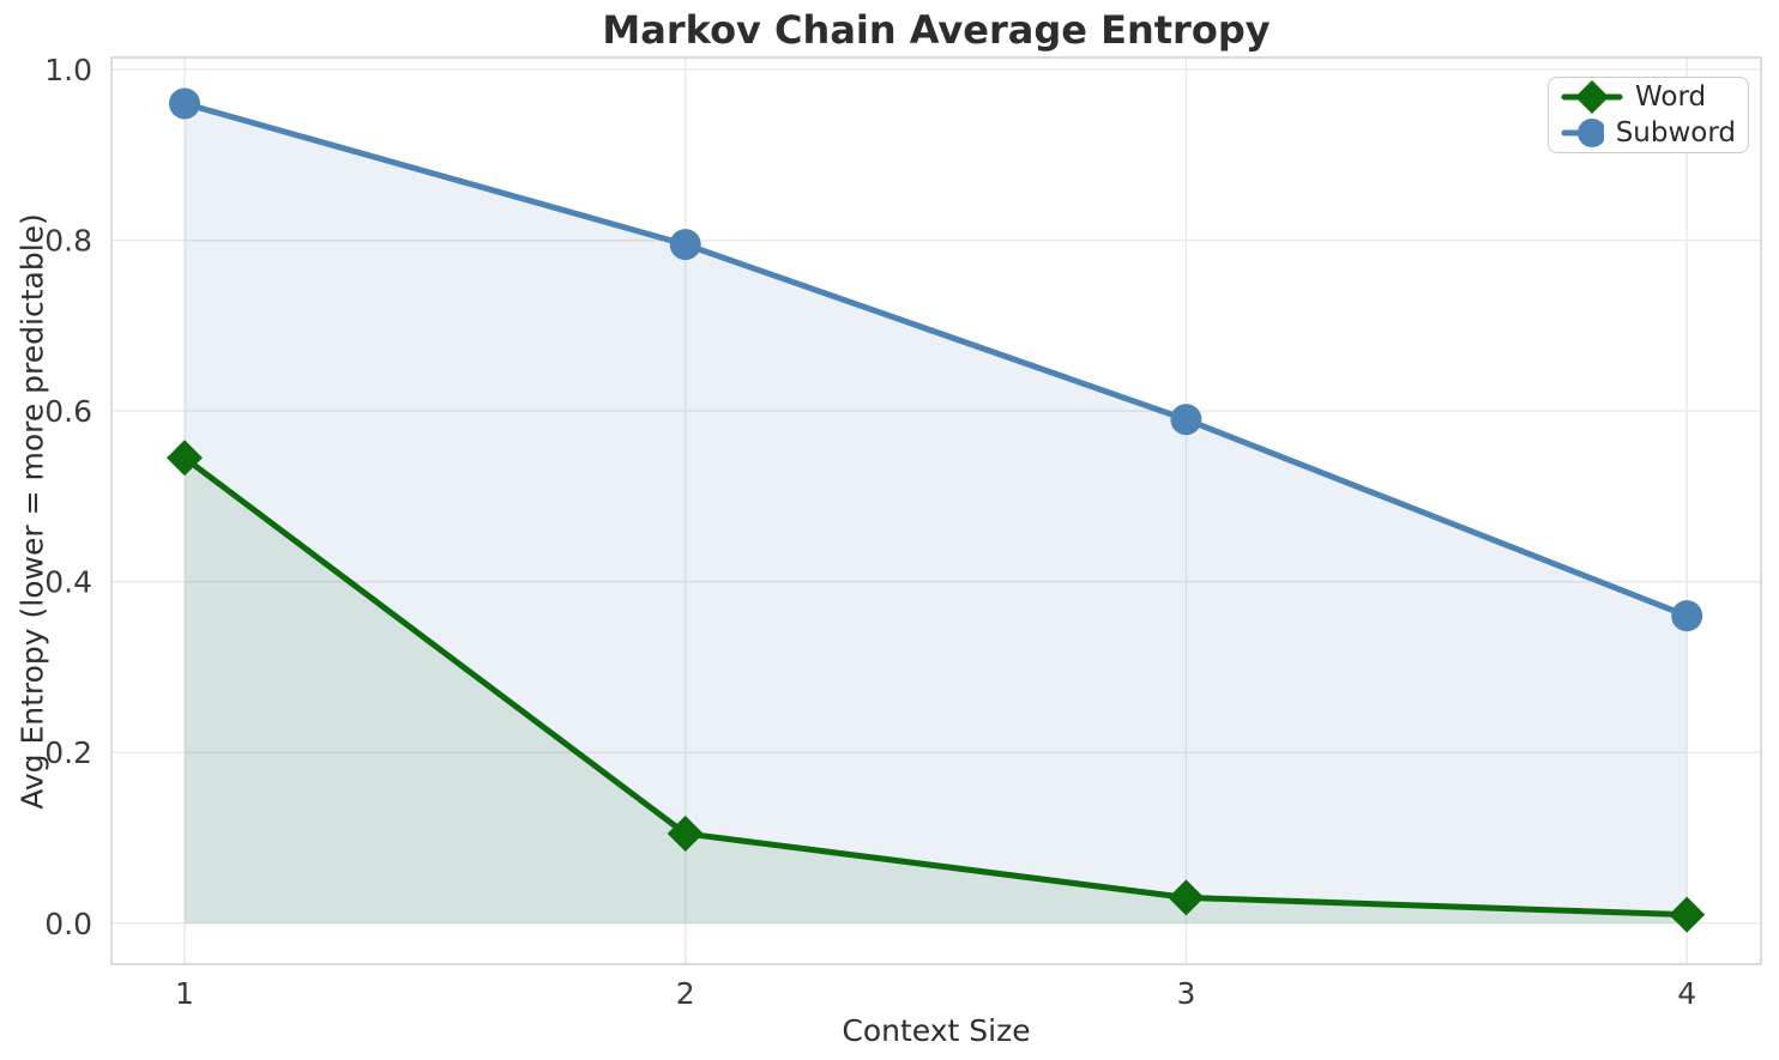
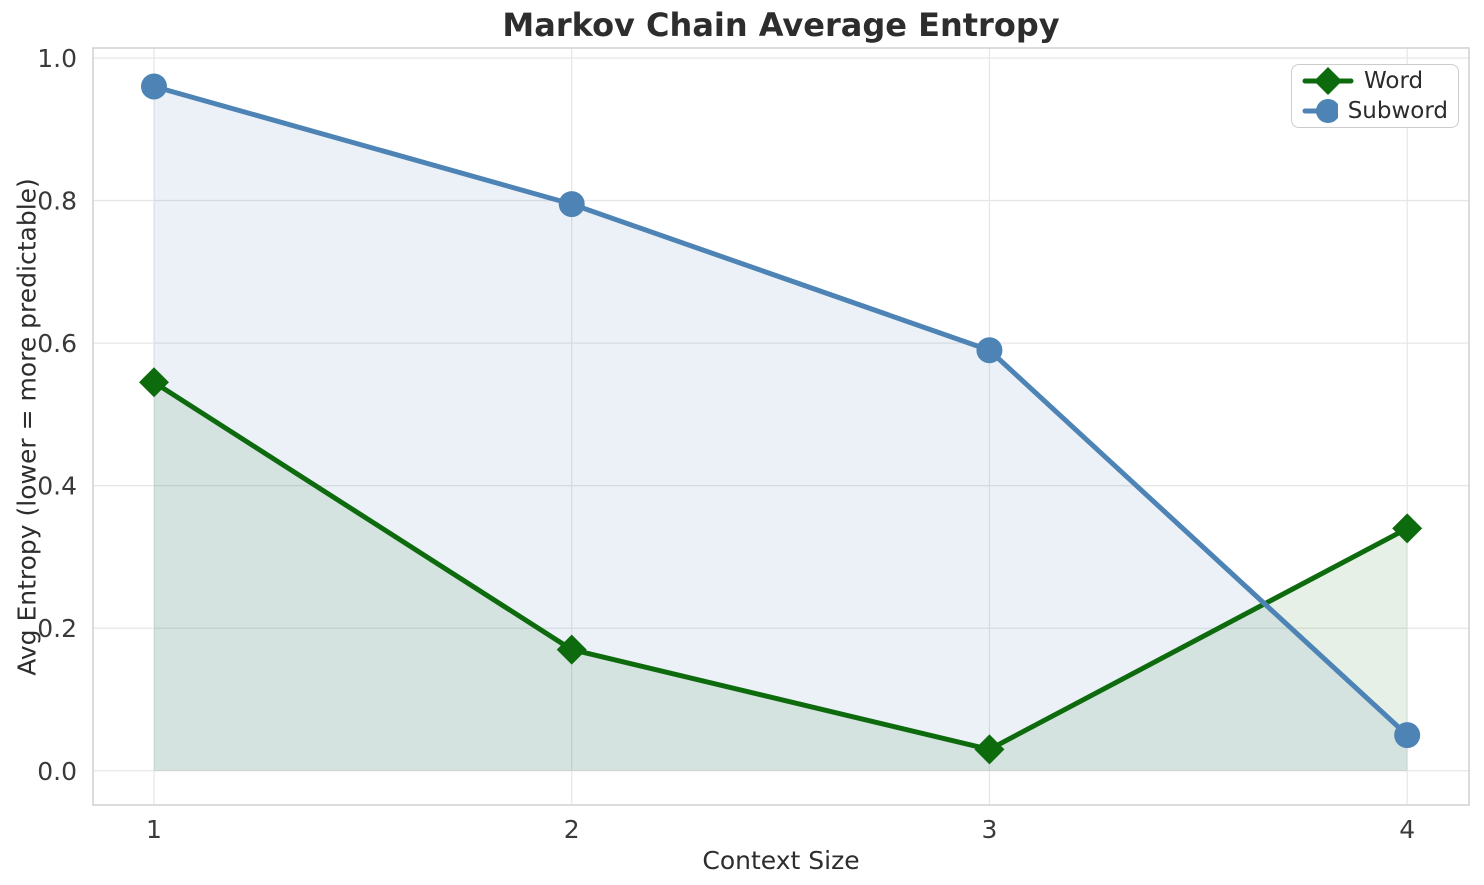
Word/2: 0.10 -> 0.17
Word/4: 0.01 -> 0.34
Subword/4: 0.36 -> 0.05
